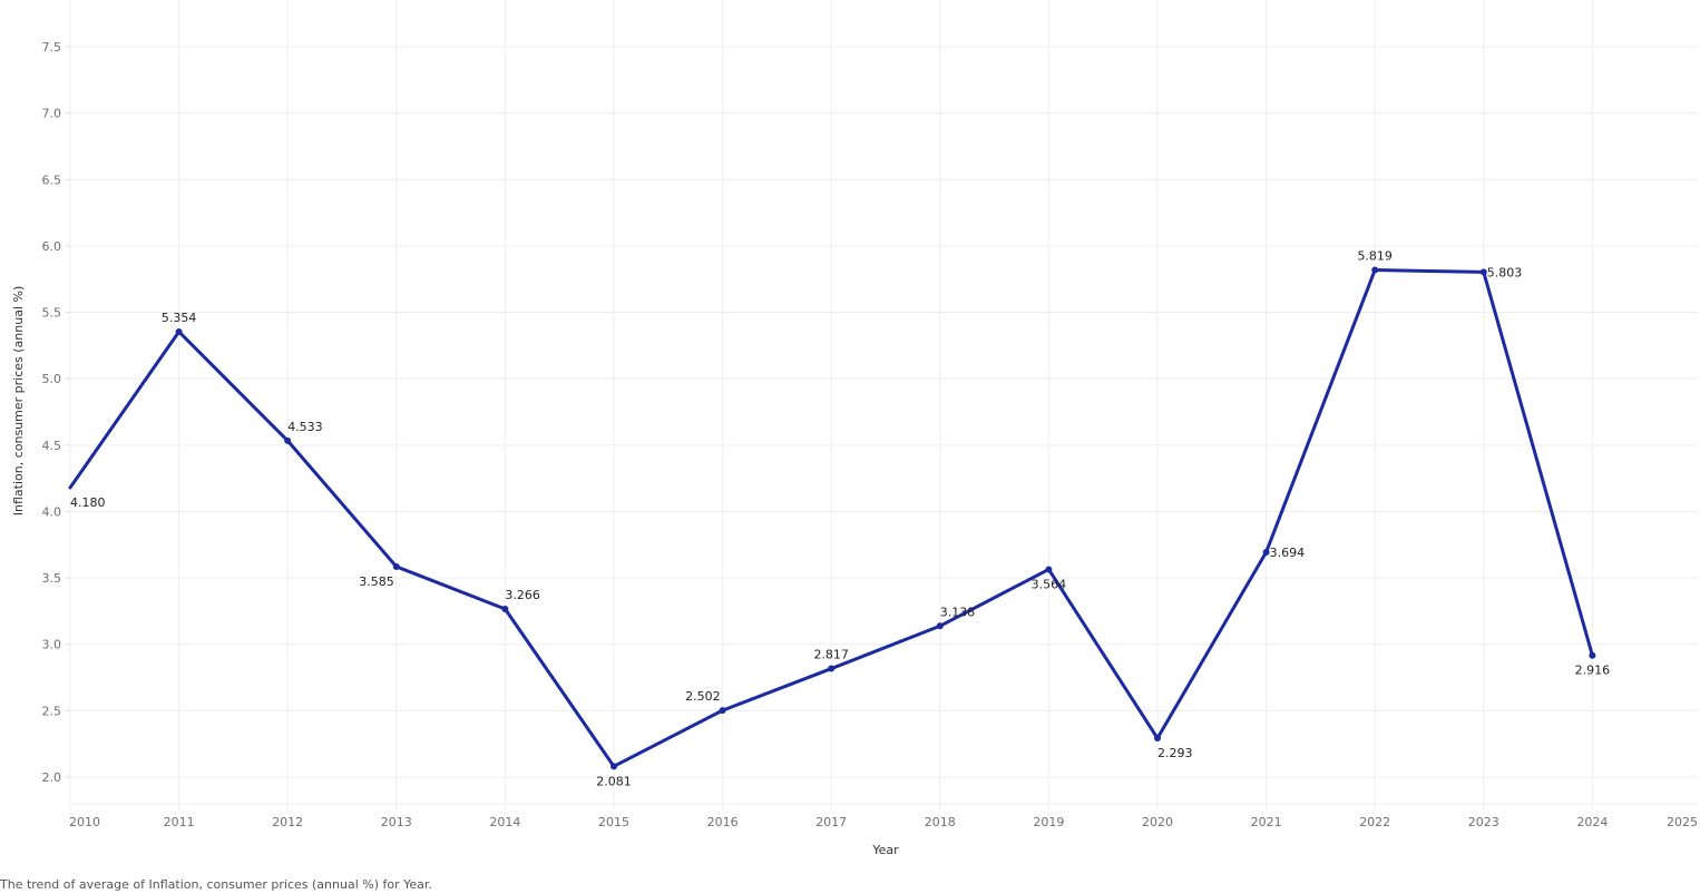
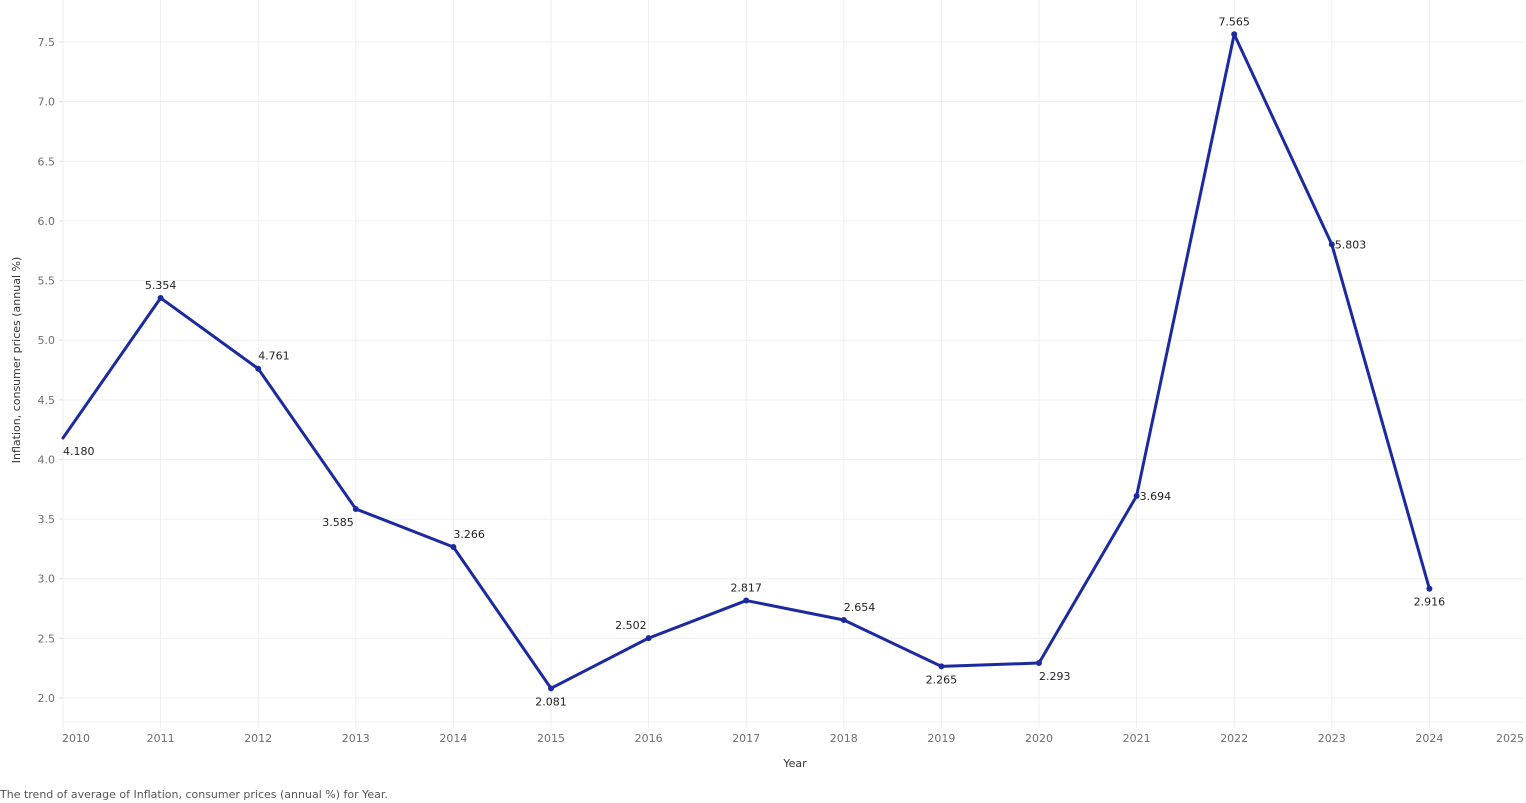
2012: 4.533 -> 4.761
2018: 3.138 -> 2.654
2019: 3.564 -> 2.265
2022: 5.819 -> 7.565
